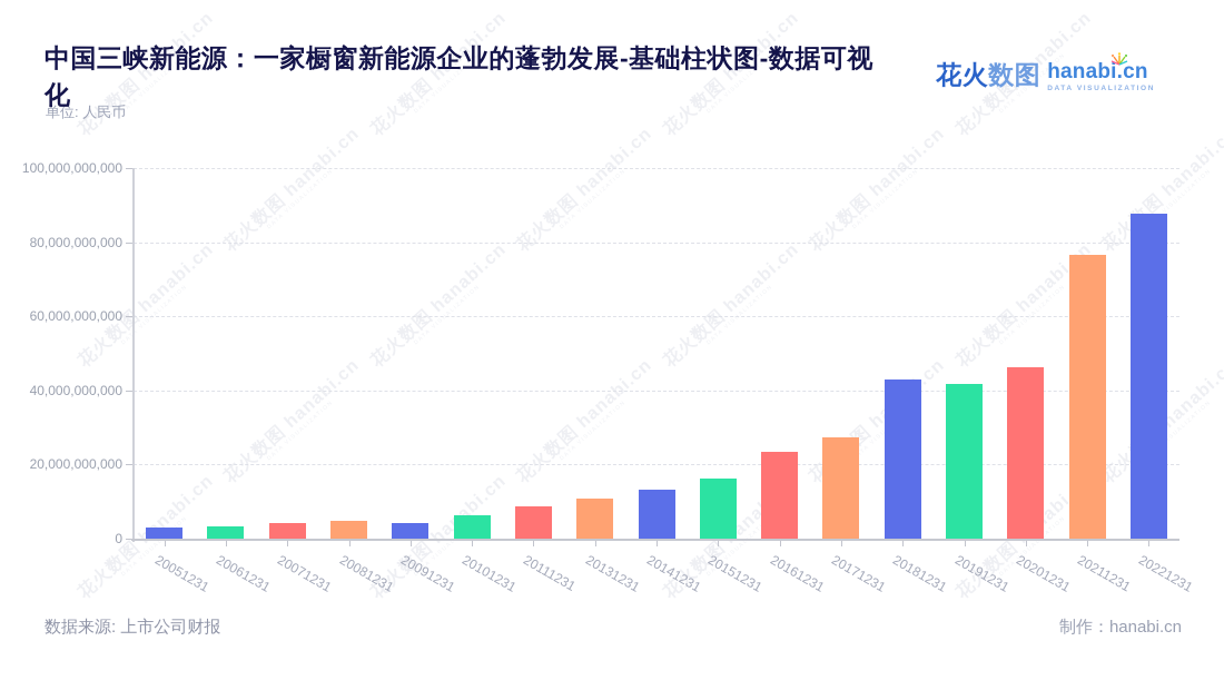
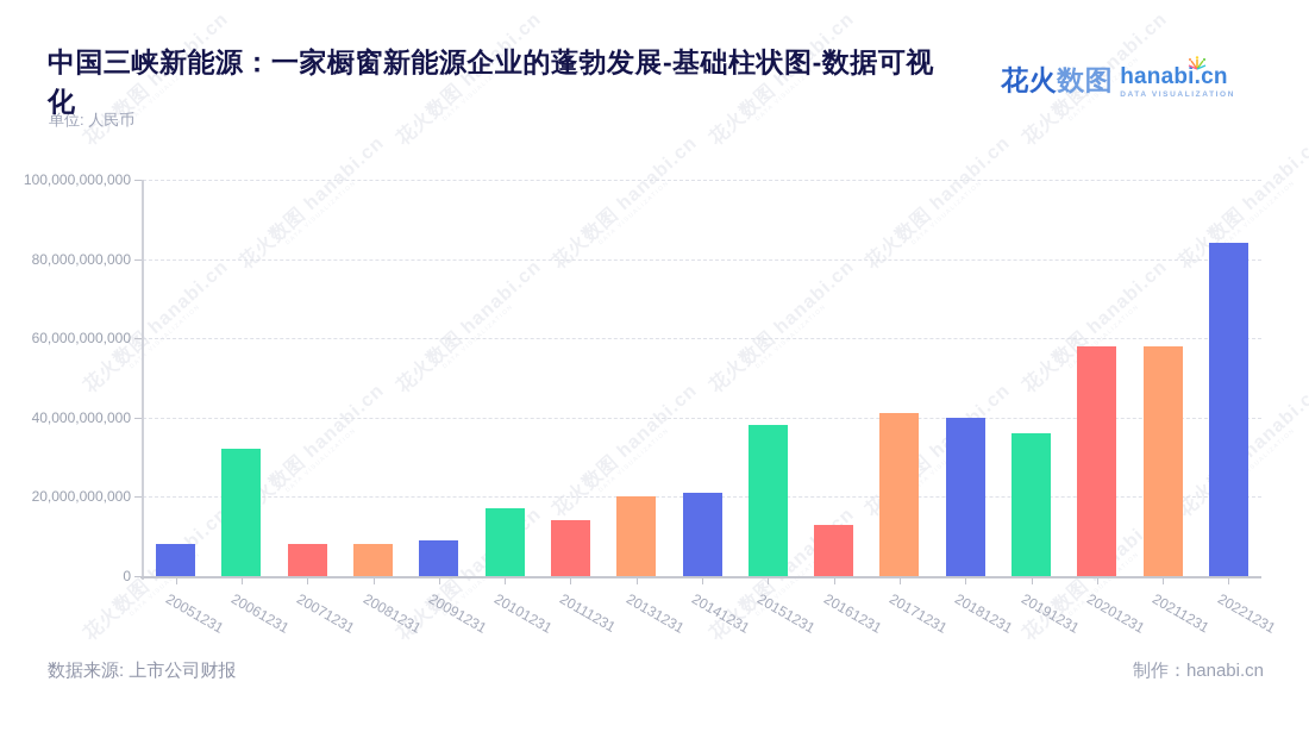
20051231: 3000000000 -> 8000000000
20061231: 3000000000 -> 32000000000
20071231: 4000000000 -> 8000000000
20081231: 5000000000 -> 8000000000
20091231: 4000000000 -> 9000000000
20101231: 6000000000 -> 17000000000
20111231: 9000000000 -> 14000000000
20131231: 11000000000 -> 20000000000
20141231: 13000000000 -> 21000000000
20151231: 16000000000 -> 38000000000
20161231: 24000000000 -> 13000000000
20171231: 27000000000 -> 41000000000
20181231: 43000000000 -> 40000000000
20191231: 42000000000 -> 36000000000
20201231: 46000000000 -> 58000000000
20211231: 77000000000 -> 58000000000
20221231: 88000000000 -> 84000000000
